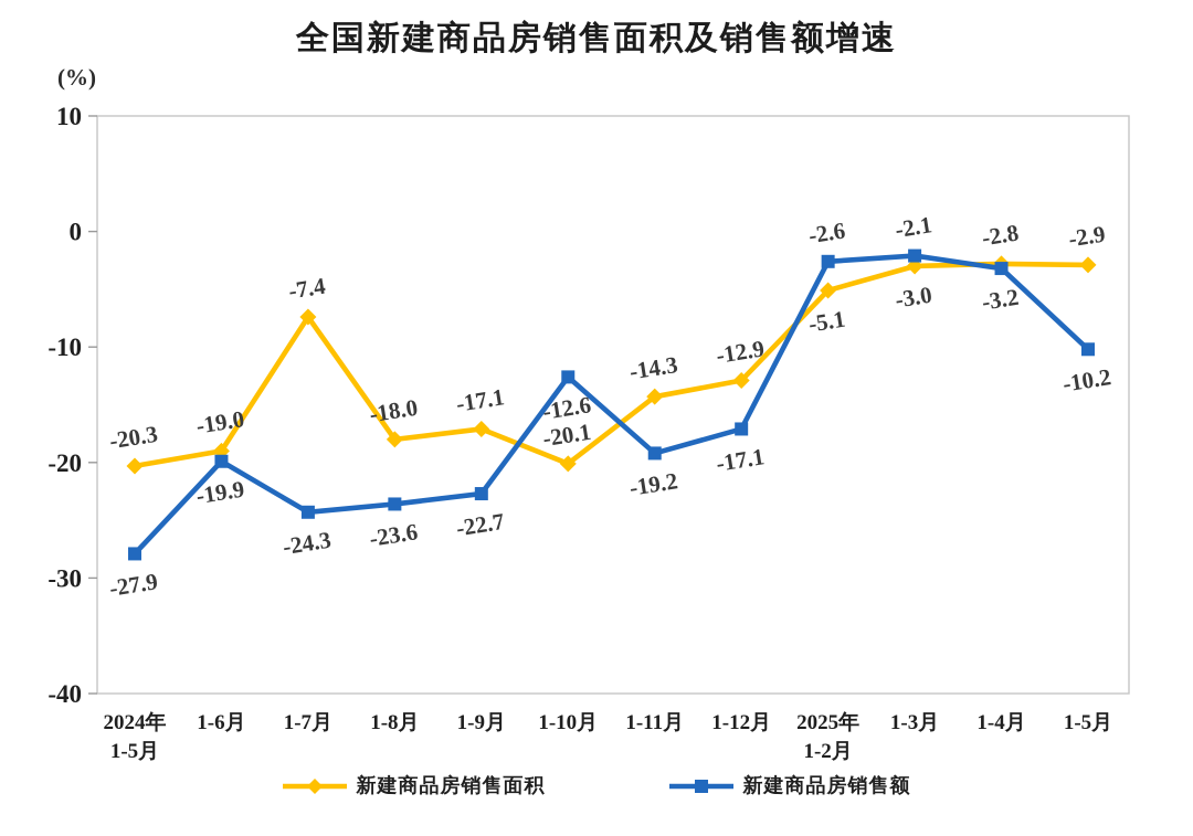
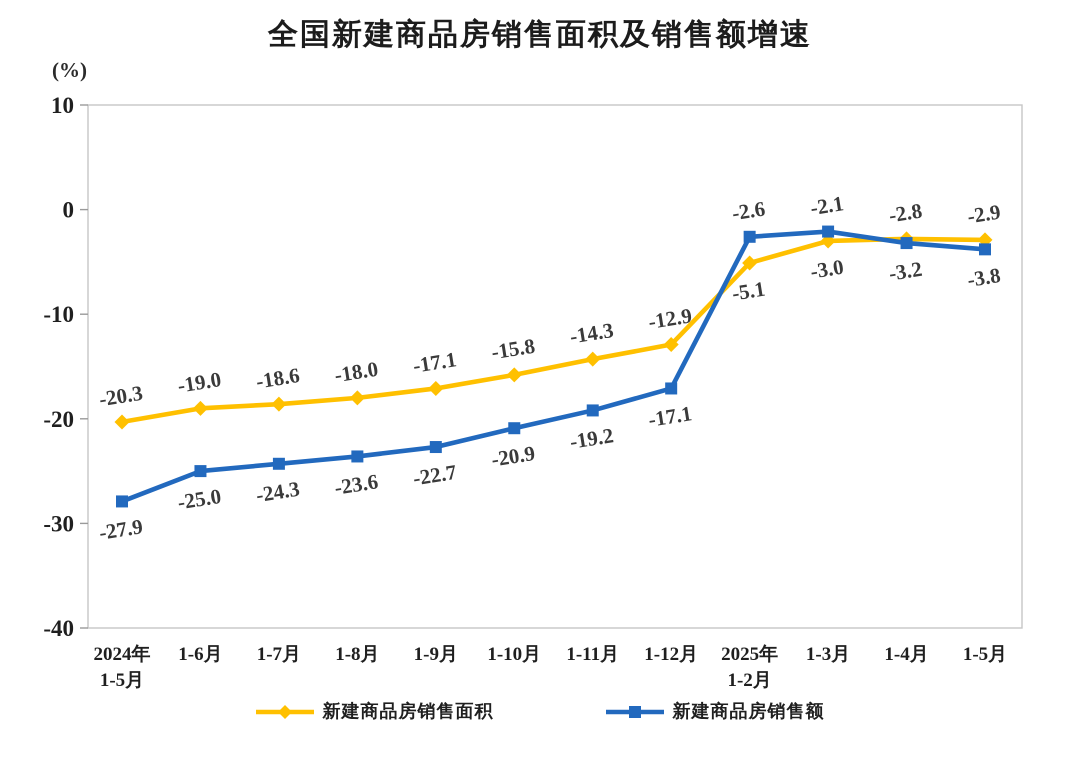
新建商品房销售额/1-6月: -19.9 -> -25.0
新建商品房销售面积/1-7月: -7.4 -> -18.6
新建商品房销售面积/1-10月: -20.1 -> -15.8
新建商品房销售额/1-10月: -12.6 -> -20.9
新建商品房销售额/1-5月: -10.2 -> -3.8
